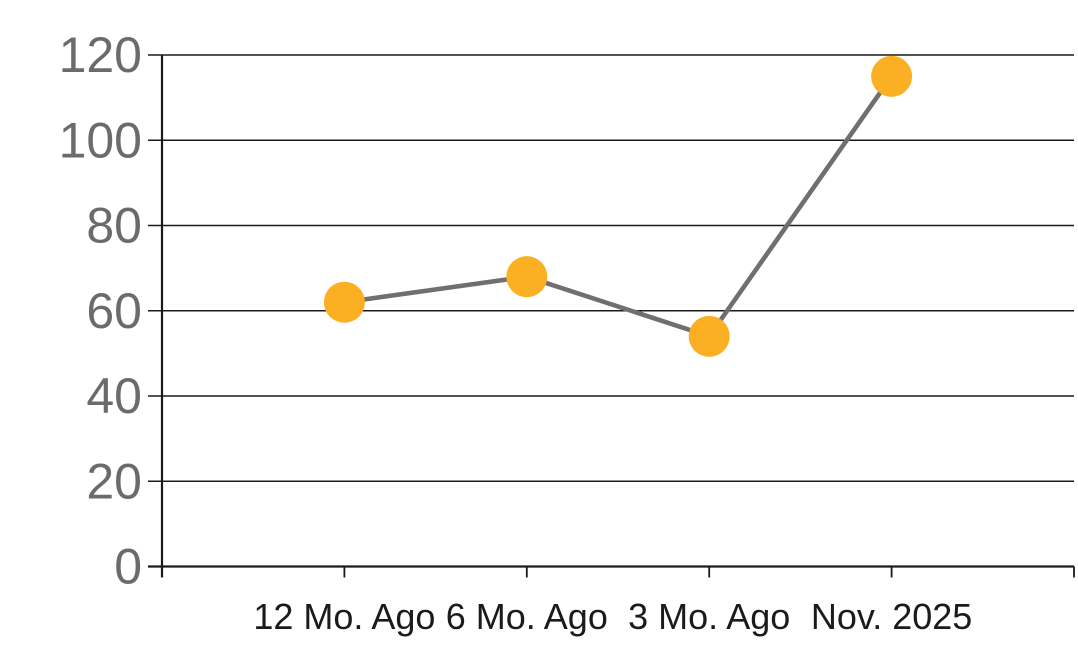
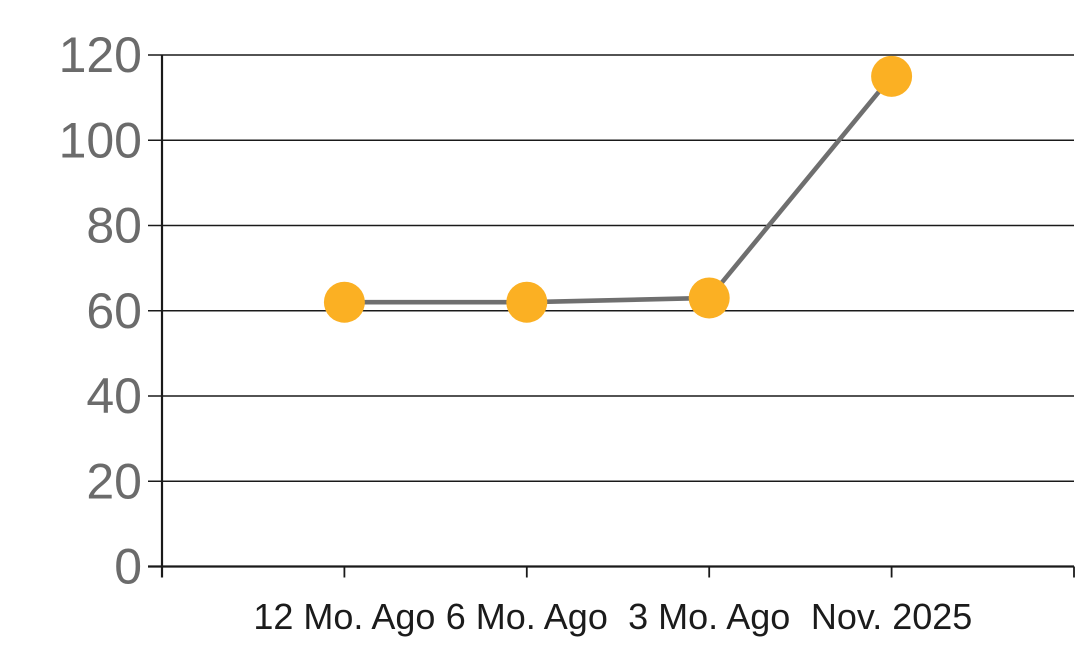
6 Mo. Ago: 68 -> 62
3 Mo. Ago: 54 -> 63
